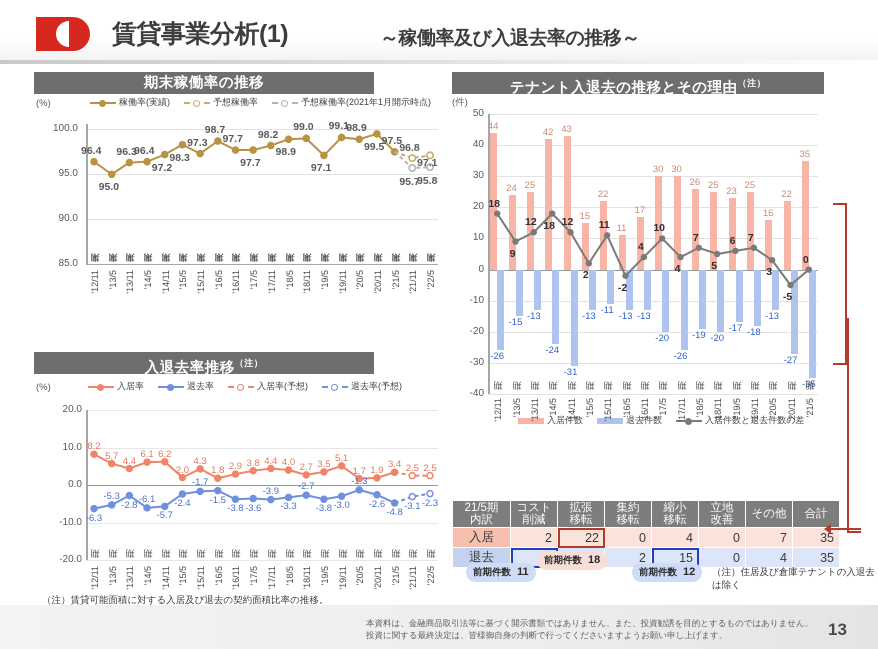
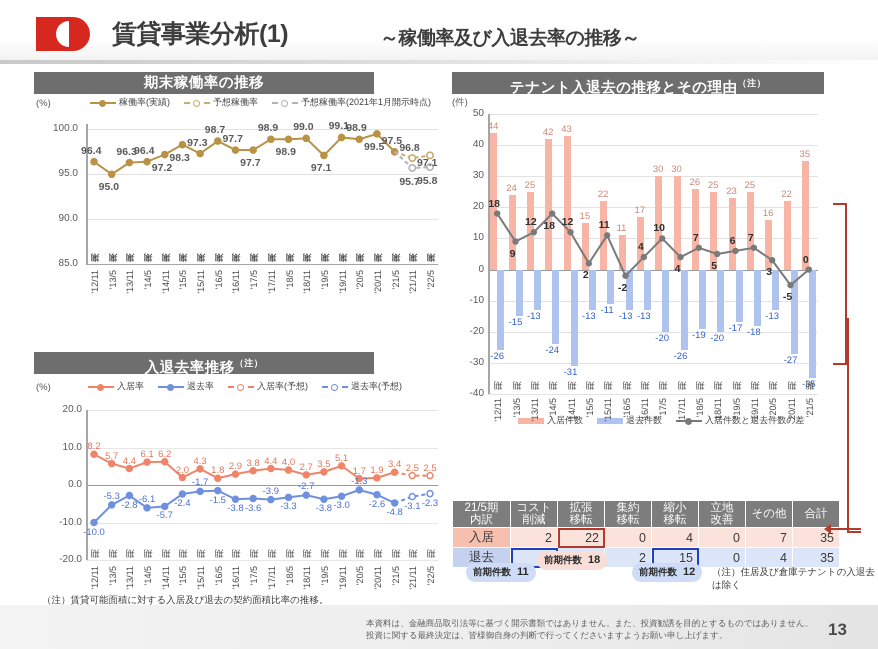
期末稼働率の推移/稼働率(実績)/'17/11期末: 98.2 -> 98.9
入退去率推移/退去率/'12/11期: -6.3 -> -10.0
